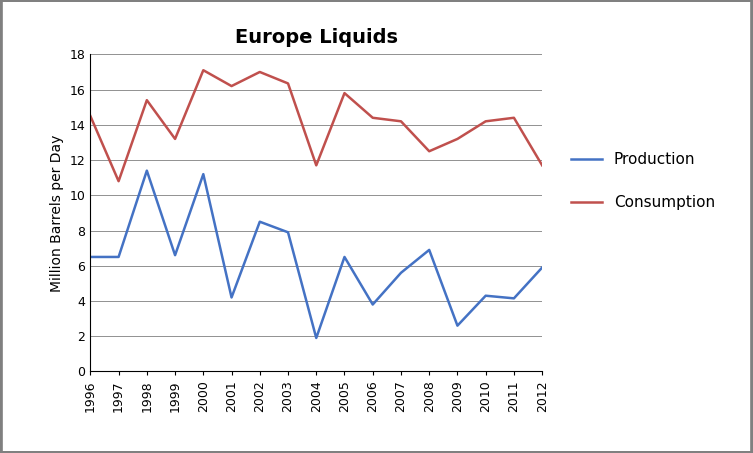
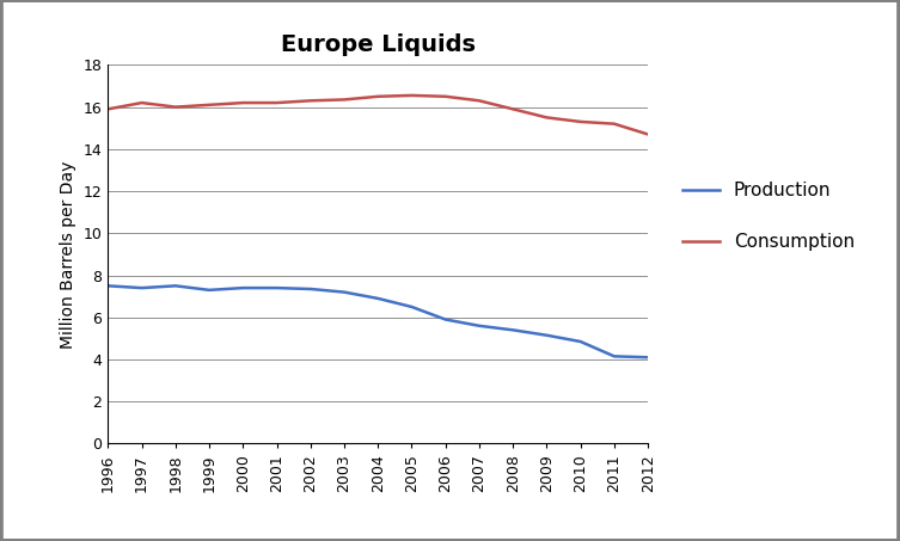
Production/1996: 6.5 -> 7.5
Consumption/1996: 14.5 -> 15.9
Production/1997: 6.5 -> 7.4
Consumption/1997: 10.8 -> 16.2
Production/1998: 11.4 -> 7.5
Consumption/1998: 15.4 -> 16.0
Production/1999: 6.6 -> 7.3
Consumption/1999: 13.2 -> 16.1
Production/2000: 11.2 -> 7.4
Consumption/2000: 17.1 -> 16.2
Production/2001: 4.2 -> 7.4
Production/2002: 8.5 -> 7.3
Consumption/2002: 17.0 -> 16.3
Production/2003: 7.9 -> 7.2
Production/2004: 1.9 -> 6.9
Consumption/2004: 11.7 -> 16.5
Consumption/2005: 15.8 -> 16.6
Production/2006: 3.8 -> 5.9
Consumption/2006: 14.4 -> 16.5
Consumption/2007: 14.2 -> 16.3
Production/2008: 6.9 -> 5.4
Consumption/2008: 12.5 -> 15.9
Production/2009: 2.6 -> 5.2
Consumption/2009: 13.2 -> 15.5
Production/2010: 4.3 -> 4.8
Consumption/2010: 14.2 -> 15.3
Consumption/2011: 14.4 -> 15.2
Production/2012: 5.9 -> 4.1
Consumption/2012: 11.7 -> 14.7
